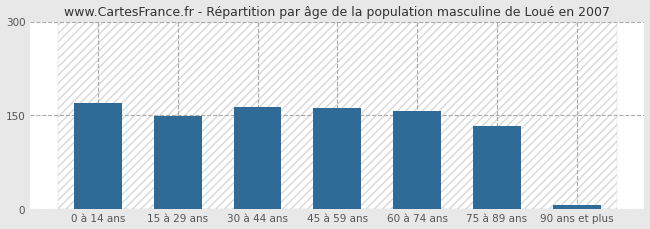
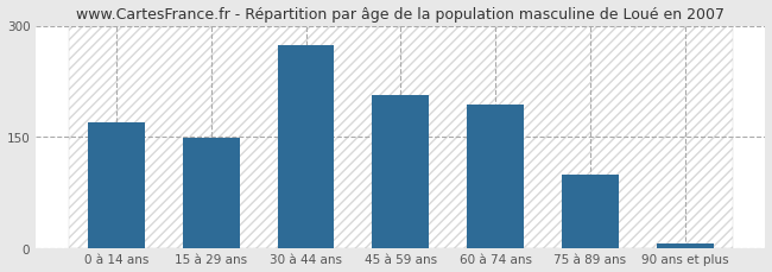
30 à 44 ans: 163 -> 274
45 à 59 ans: 161 -> 206
60 à 74 ans: 157 -> 194
75 à 89 ans: 133 -> 98
